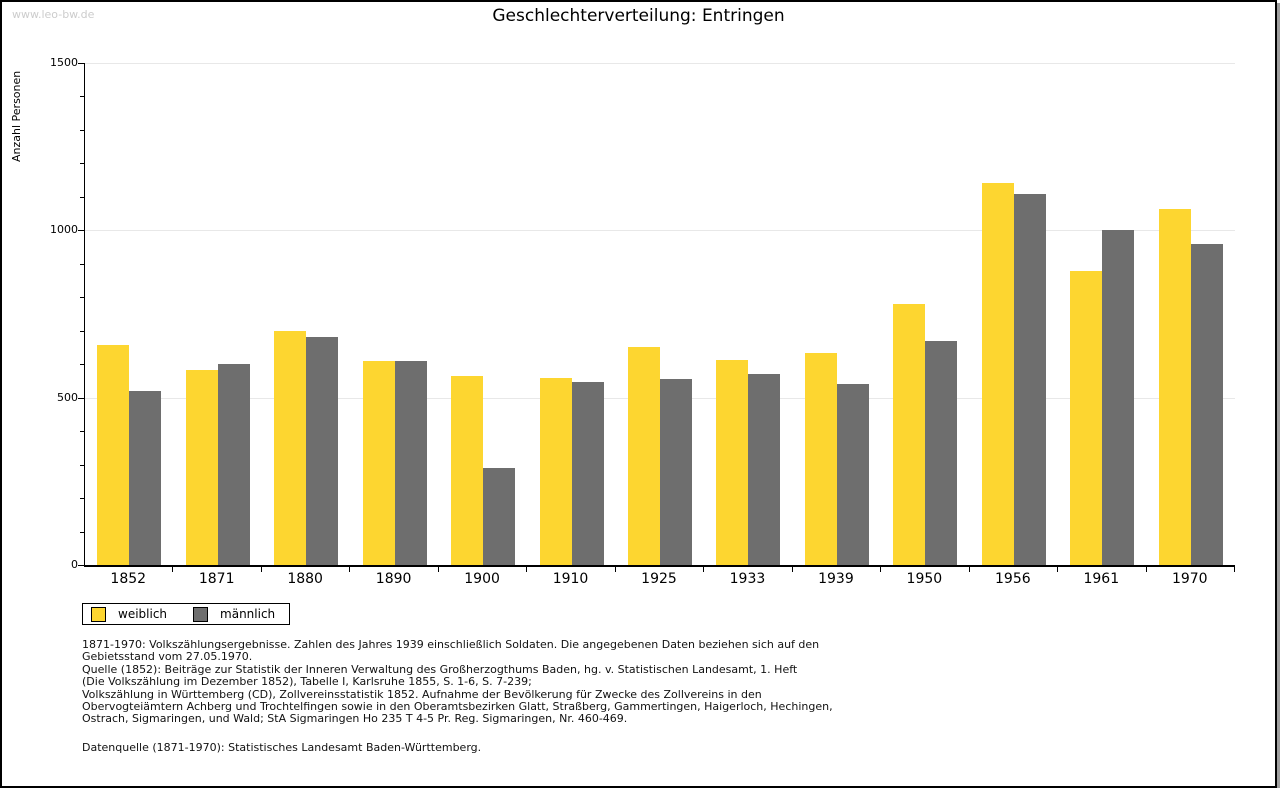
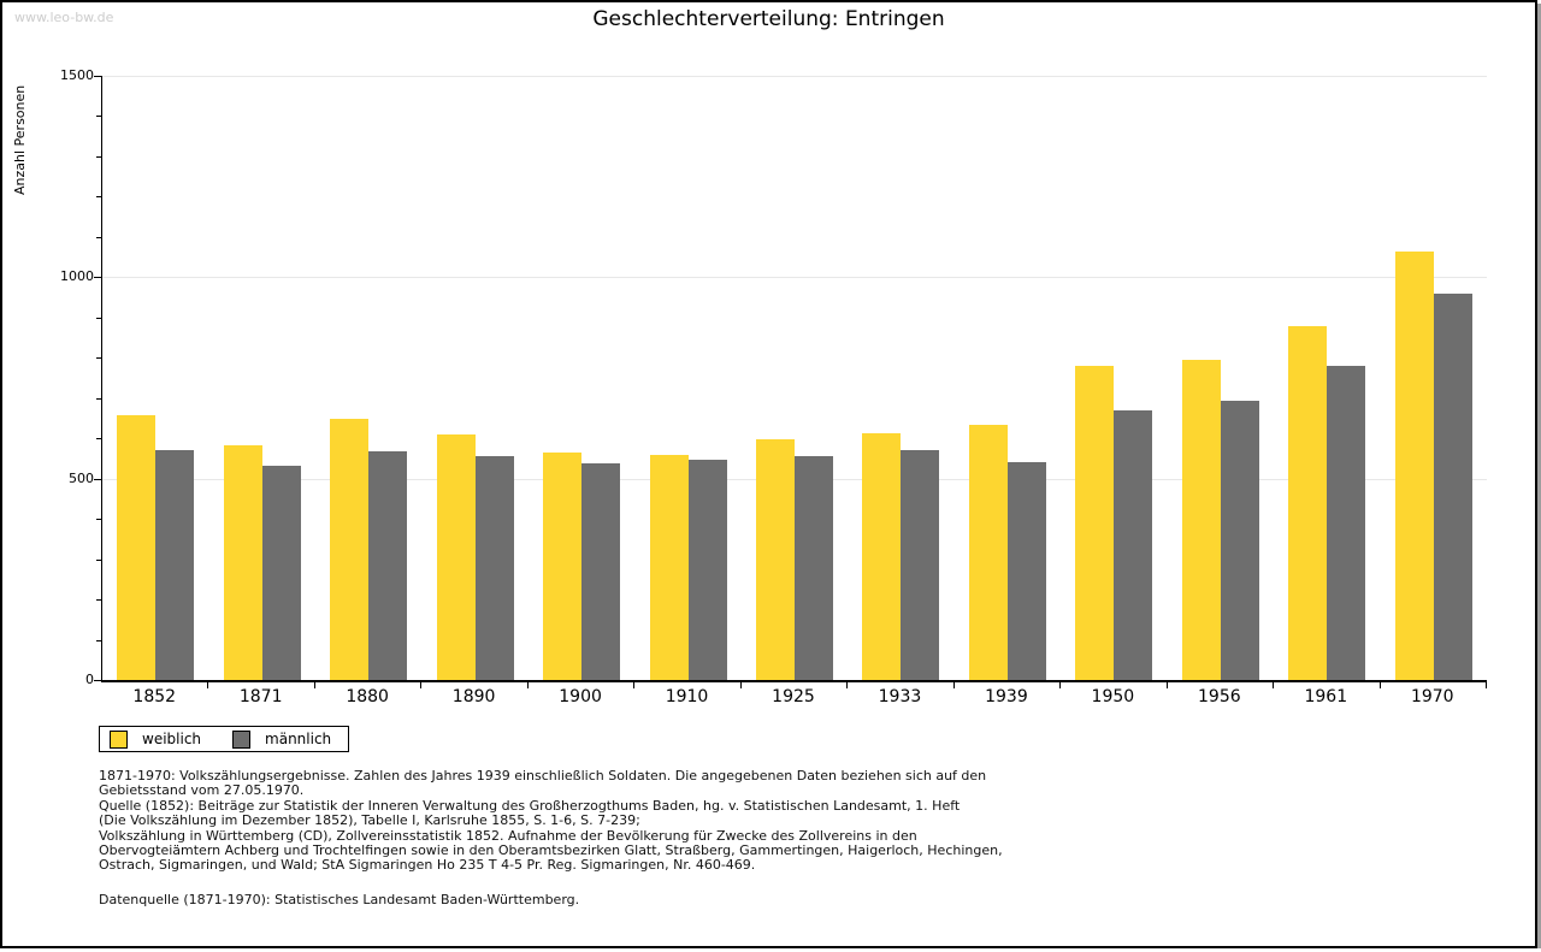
männlich/1852: 520 -> 570
männlich/1871: 600 -> 530
weiblich/1880: 700 -> 650
männlich/1880: 680 -> 570
männlich/1890: 610 -> 560
männlich/1900: 290 -> 540
weiblich/1925: 650 -> 600
weiblich/1956: 1140 -> 800
männlich/1956: 1110 -> 690
männlich/1961: 1000 -> 780
